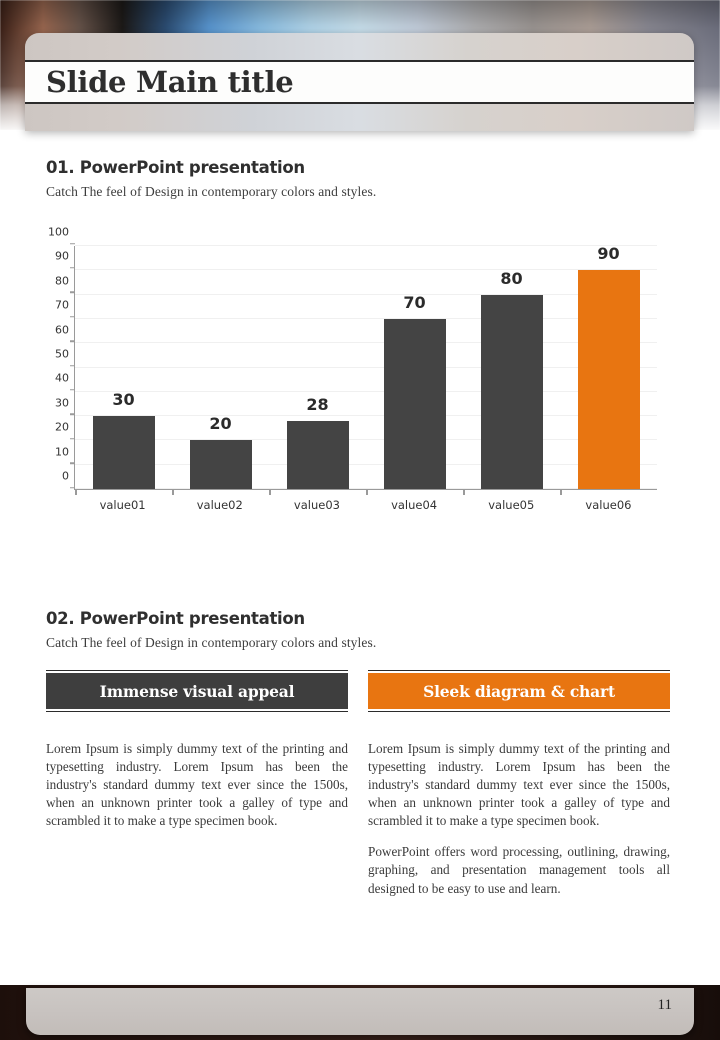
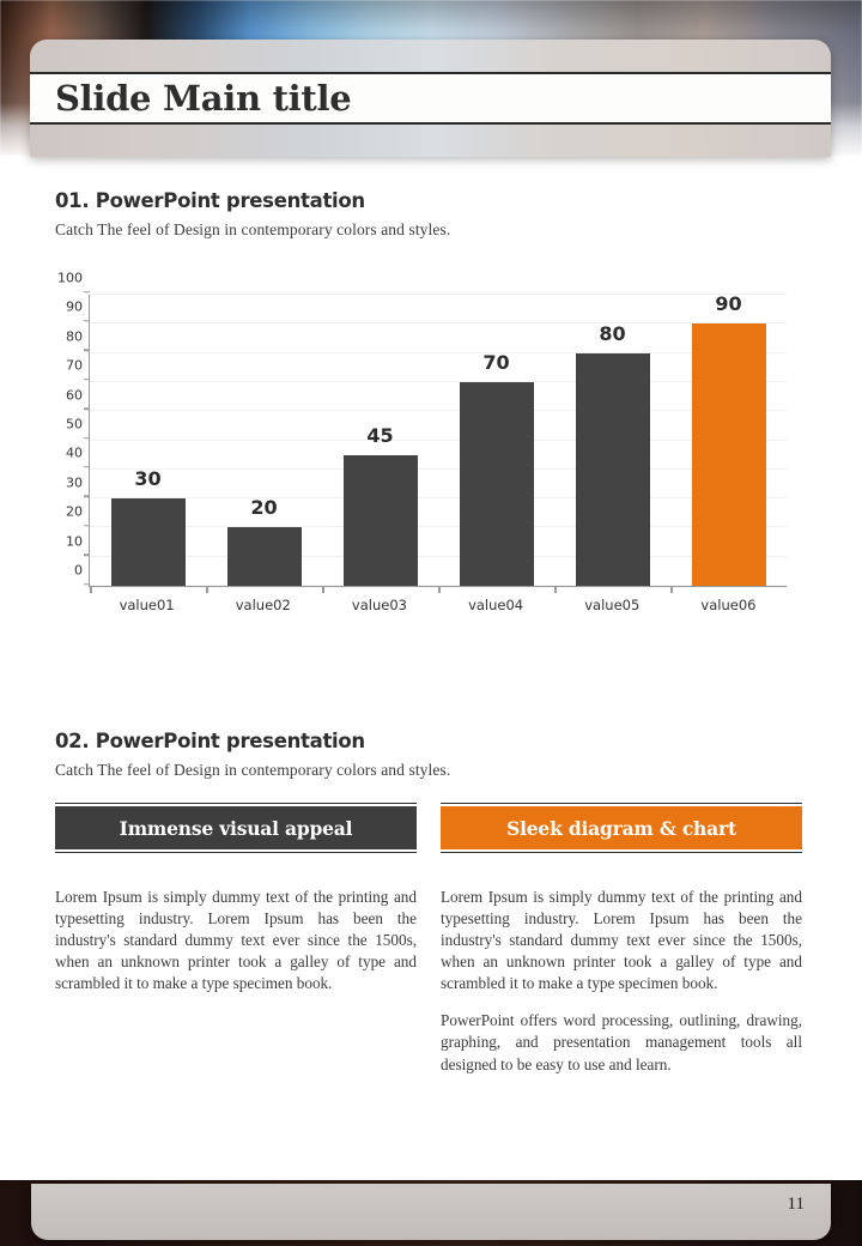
value03: 28 -> 45
